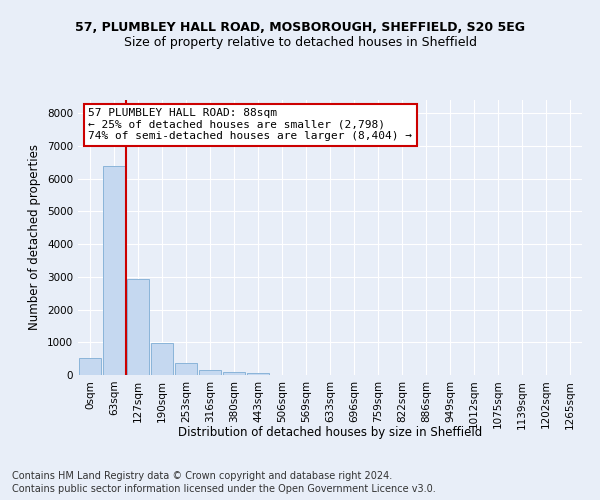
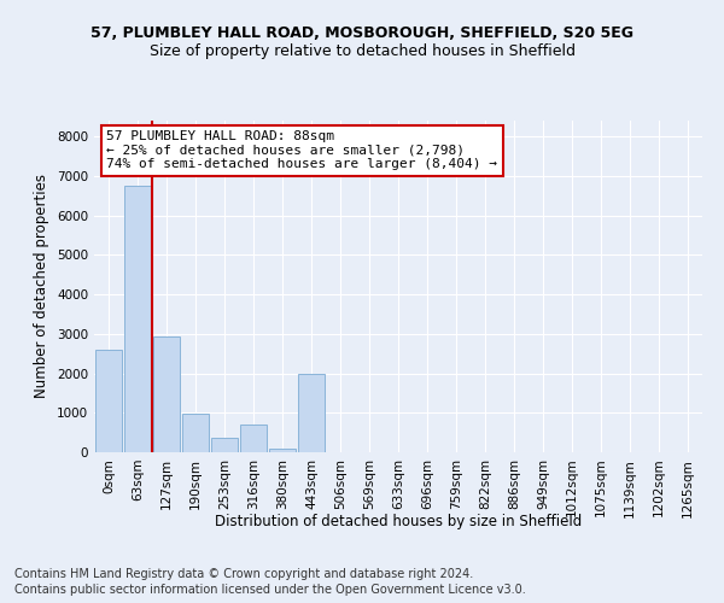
0sqm: 530 -> 2600
63sqm: 6380 -> 6750
316sqm: 160 -> 700
443sqm: 60 -> 2000
